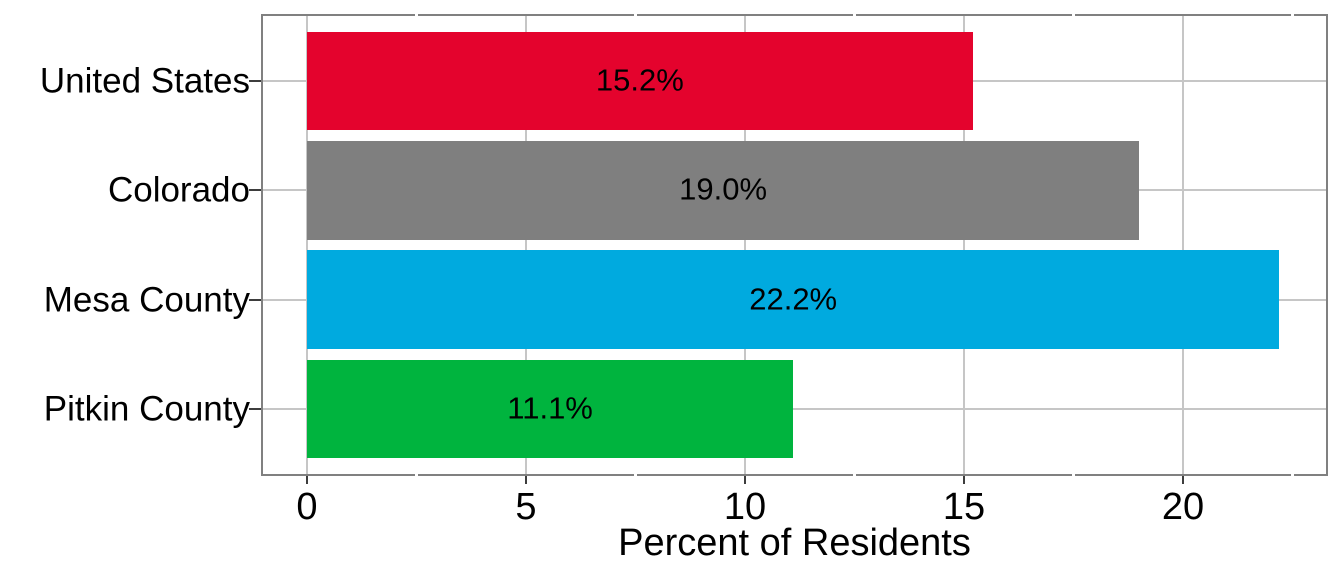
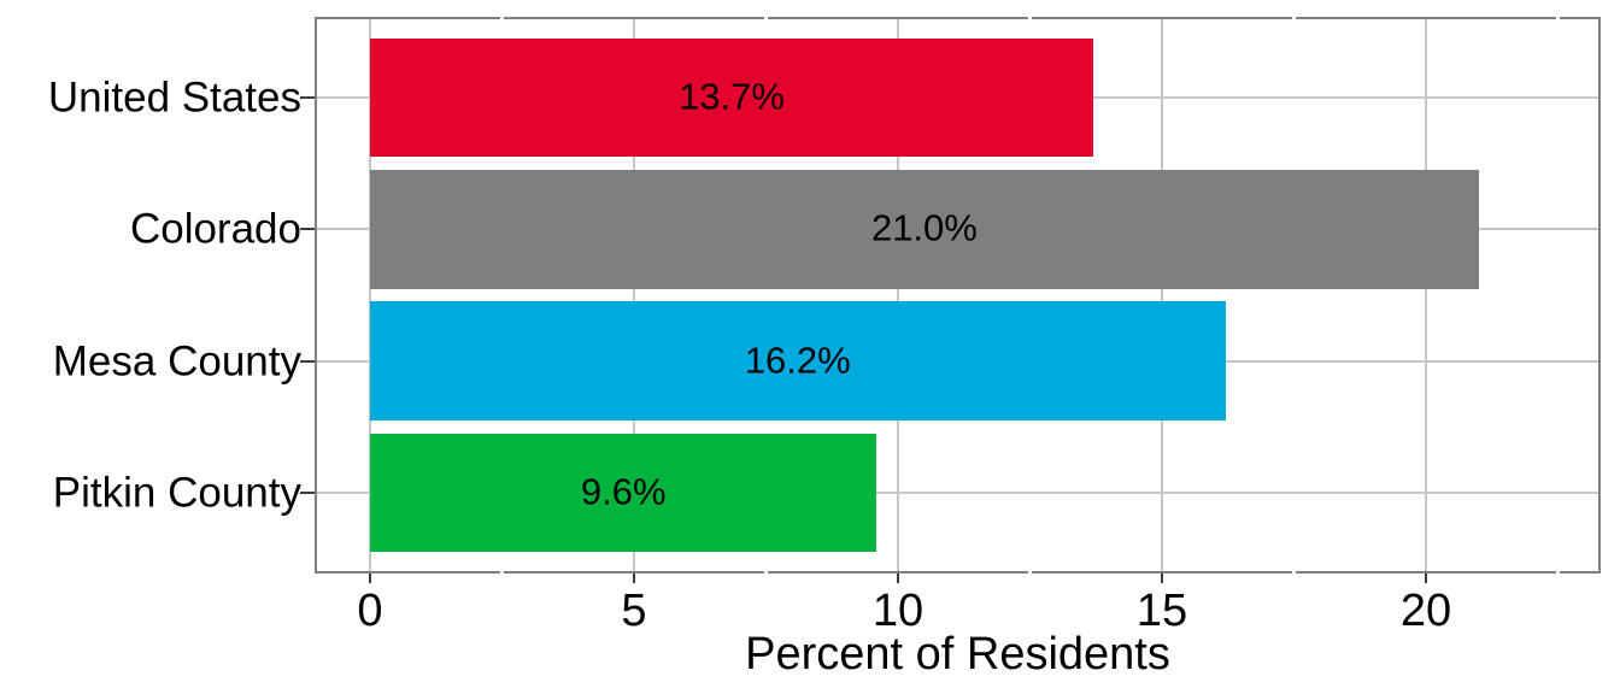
United States: 15.2% -> 13.7%
Colorado: 19.0% -> 21.0%
Mesa County: 22.2% -> 16.2%
Pitkin County: 11.1% -> 9.6%
